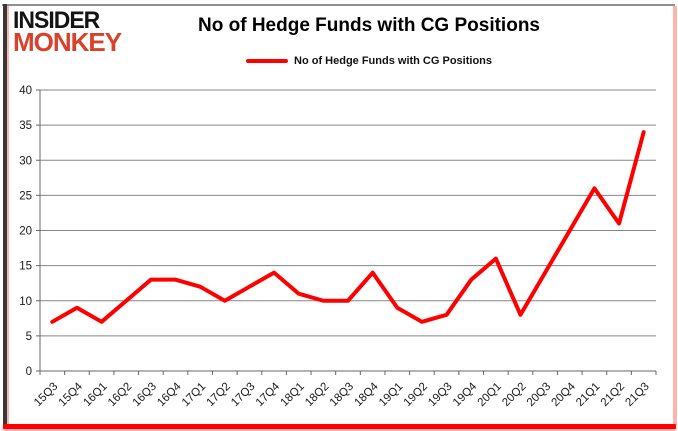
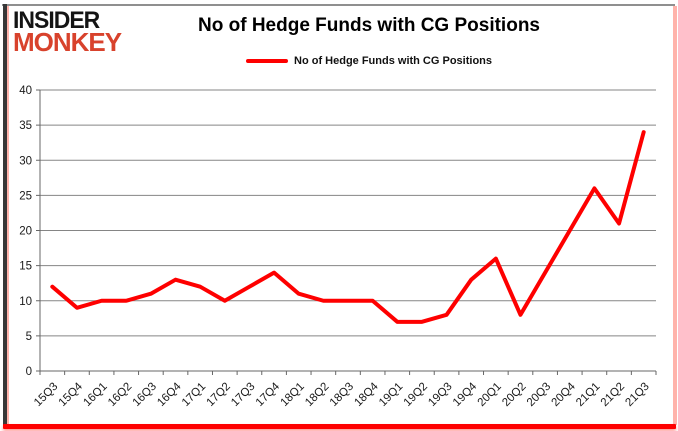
15Q3: 7 -> 12
16Q1: 7 -> 10
16Q3: 13 -> 11
18Q4: 14 -> 10
19Q1: 9 -> 7
